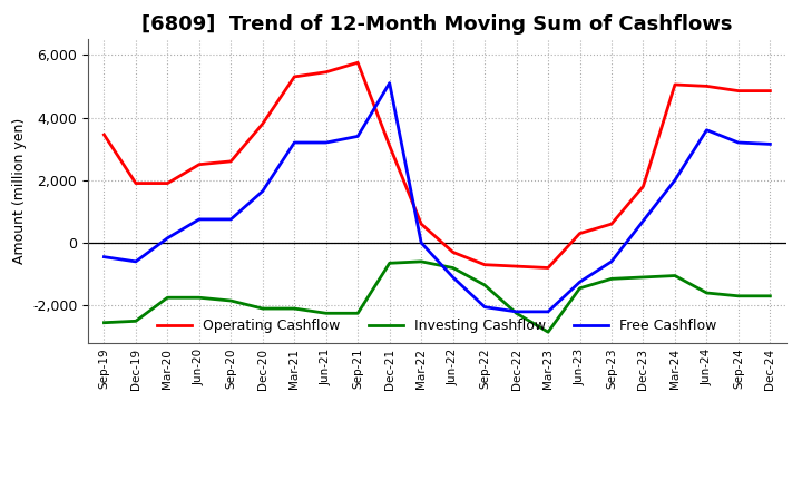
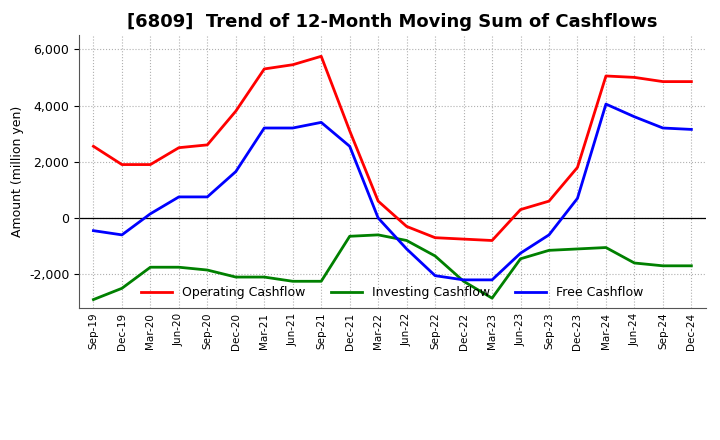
Operating Cashflow/Sep-19: 3,450 -> 2,550
Investing Cashflow/Sep-19: -2,550 -> -2,900
Free Cashflow/Dec-21: 5,100 -> 2,550
Free Cashflow/Mar-24: 2,000 -> 4,050
